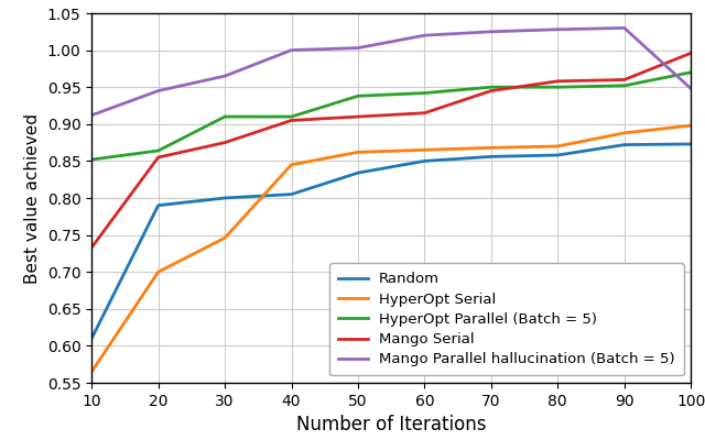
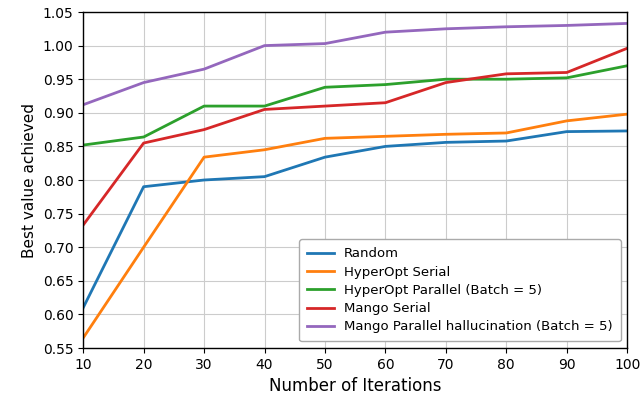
HyperOpt Serial/30: 0.746 -> 0.834
Mango Parallel hallucination (Batch = 5)/100: 0.948 -> 1.033
